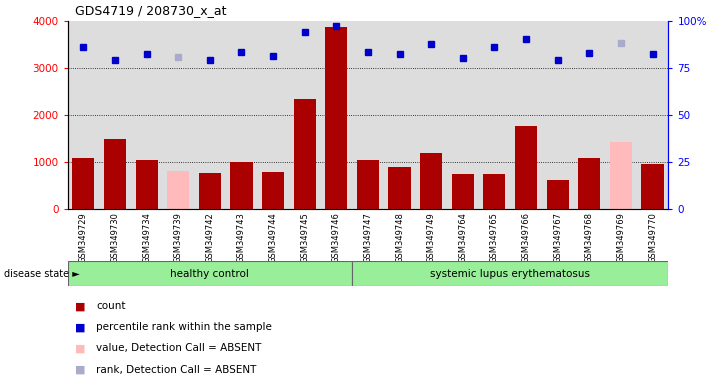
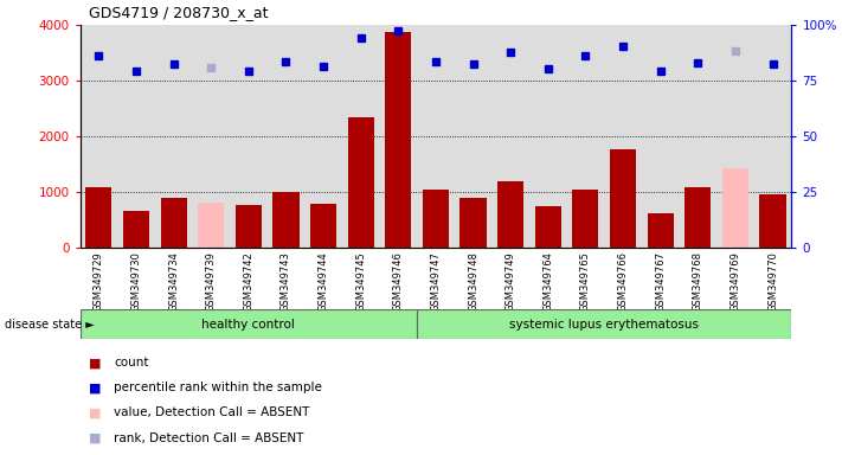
GSM349730: 1500 -> 670
GSM349734: 1050 -> 900
GSM349765: 750 -> 1040
